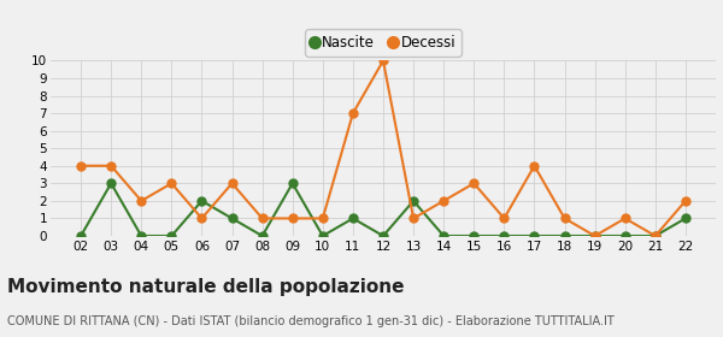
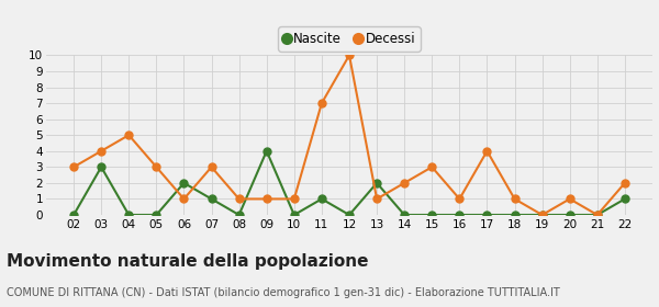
Decessi/02: 4 -> 3
Decessi/04: 2 -> 5
Nascite/09: 3 -> 4
